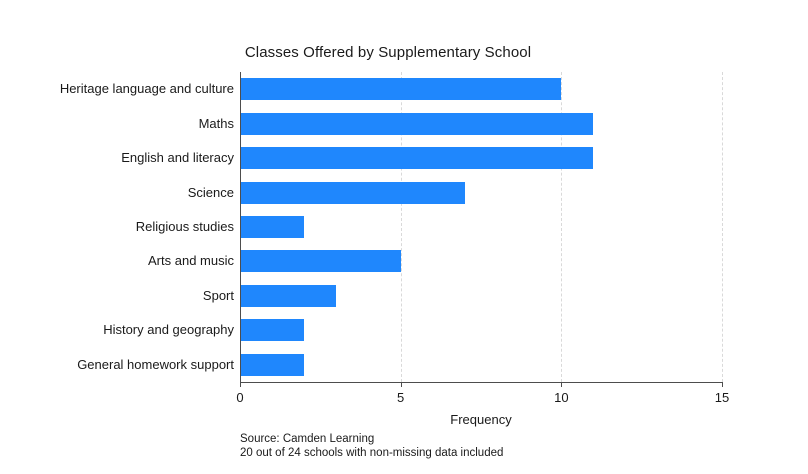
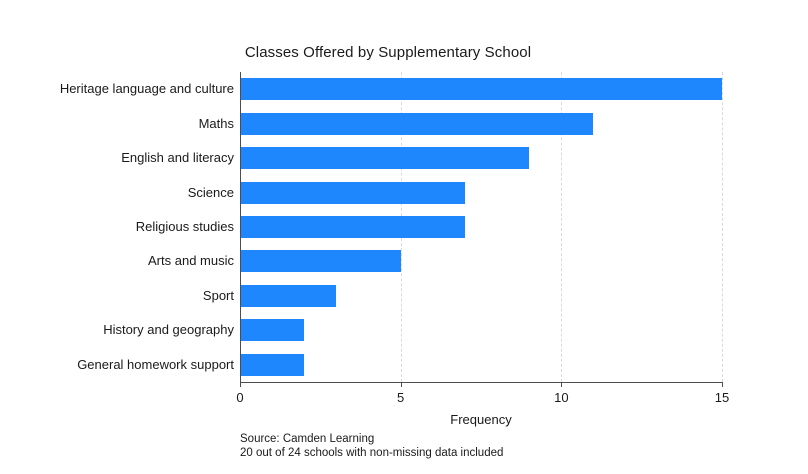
Heritage language and culture: 10 -> 15
English and literacy: 11 -> 9
Religious studies: 2 -> 7
